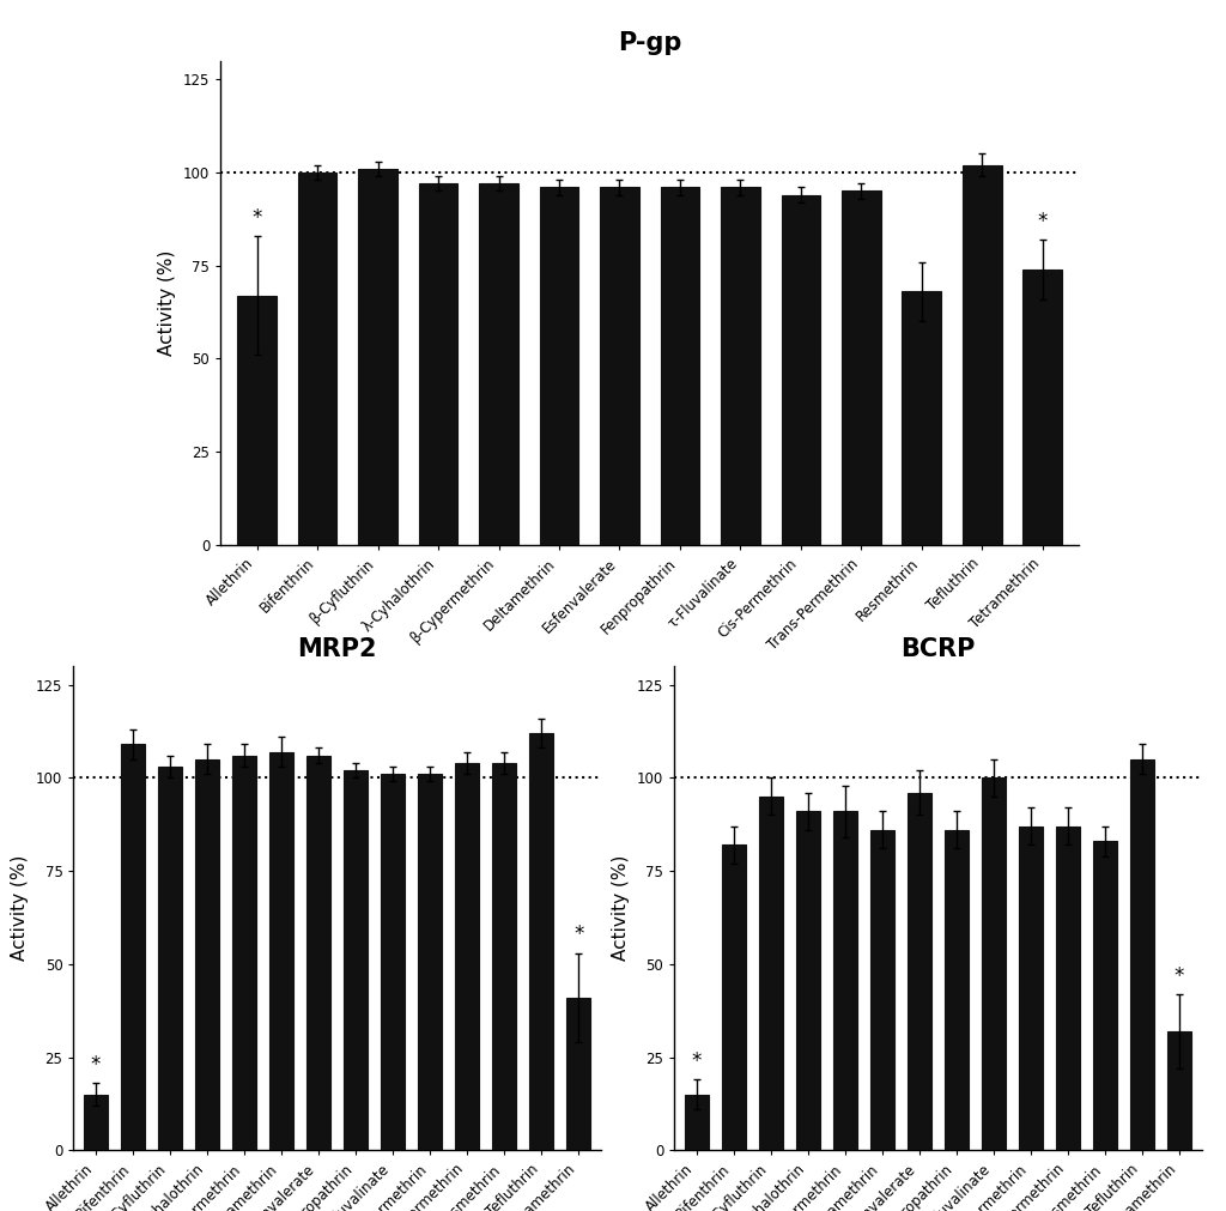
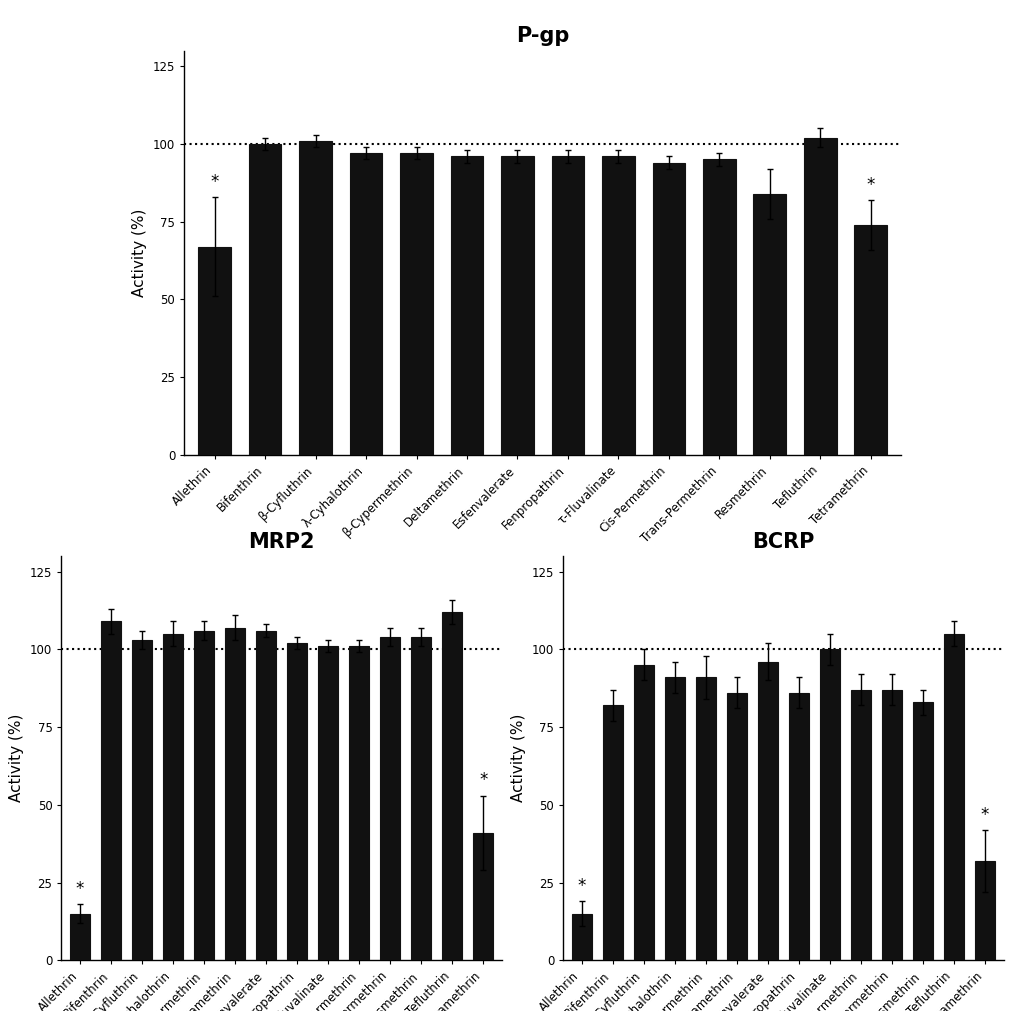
P-gp/Resmethrin: 68 -> 84
